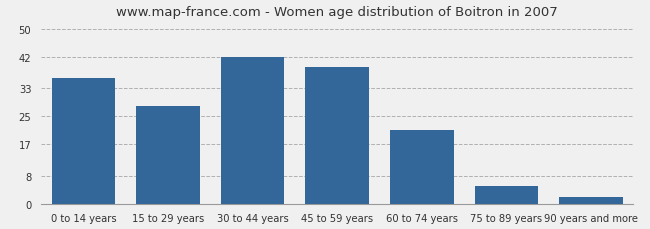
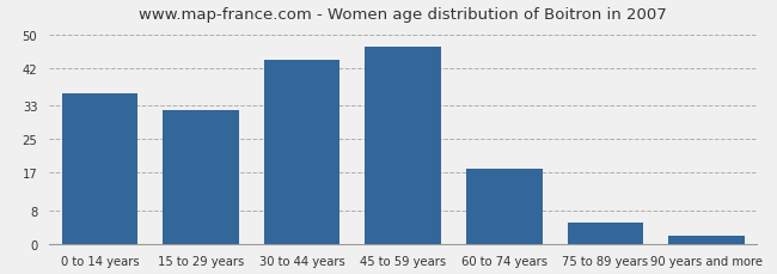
15 to 29 years: 28 -> 32
30 to 44 years: 42 -> 44
45 to 59 years: 39 -> 47
60 to 74 years: 21 -> 18
